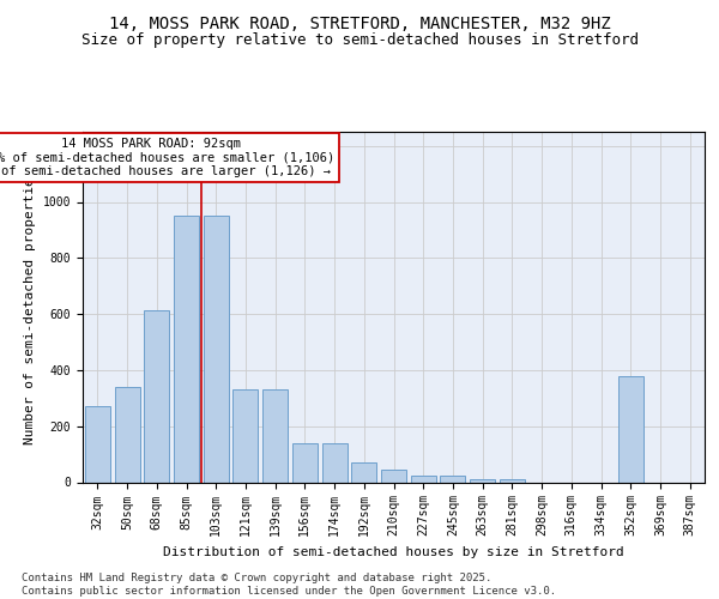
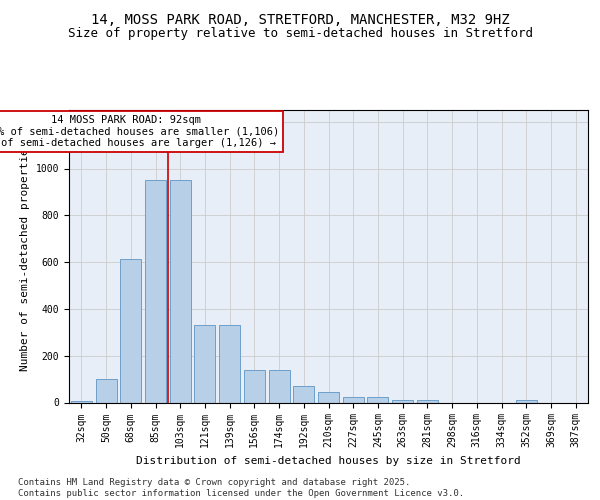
32sqm: 270 -> 8
50sqm: 340 -> 100
352sqm: 380 -> 10
